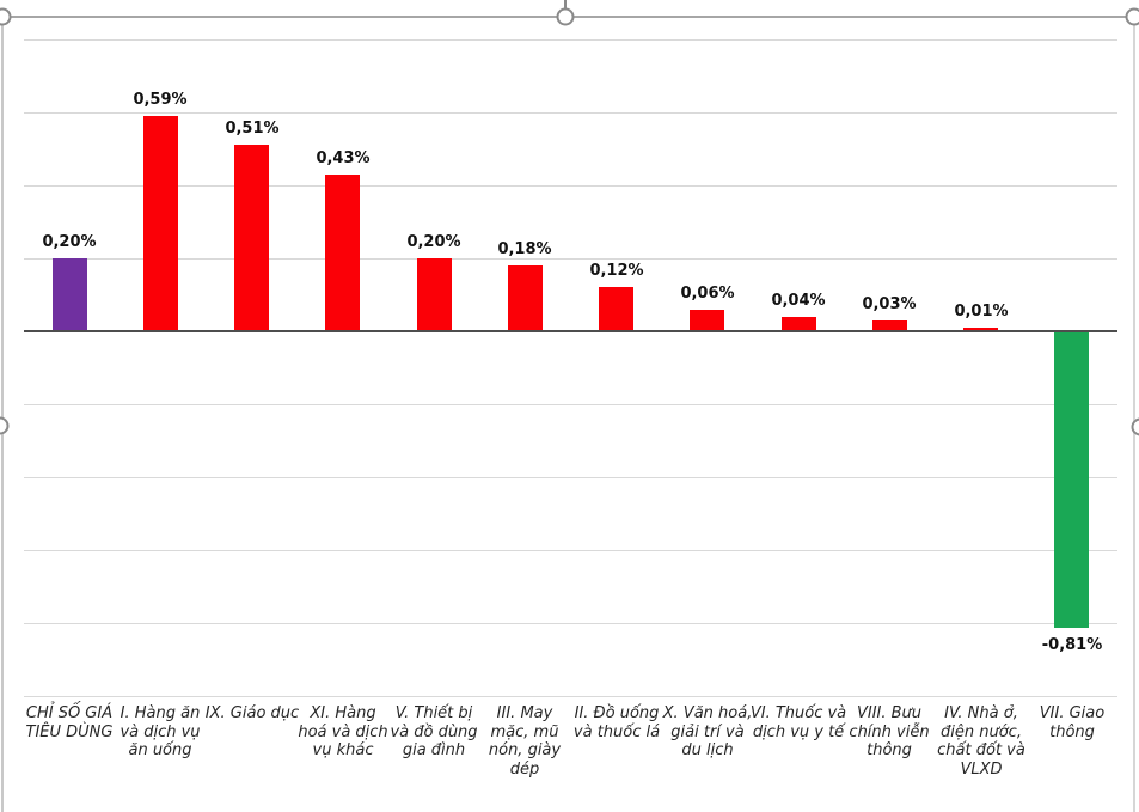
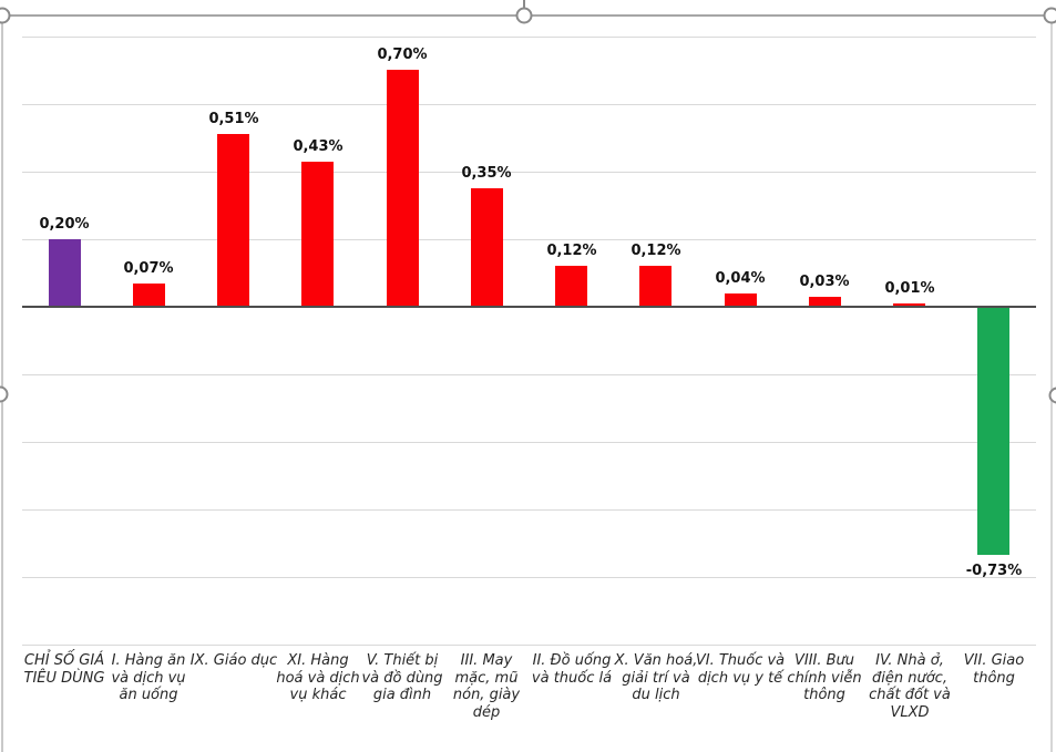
I. Hàng ăn và dịch vụ ăn uống: 0,59% -> 0,07%
V. Thiết bị và đồ dùng gia đình: 0,20% -> 0,70%
III. May mặc, mũ nón, giày dép: 0,18% -> 0,35%
X. Văn hoá, giải trí và du lịch: 0,06% -> 0,12%
VII. Giao thông: -0,81% -> -0,73%
